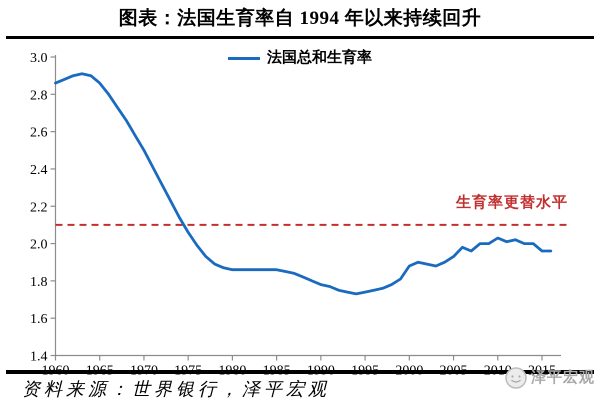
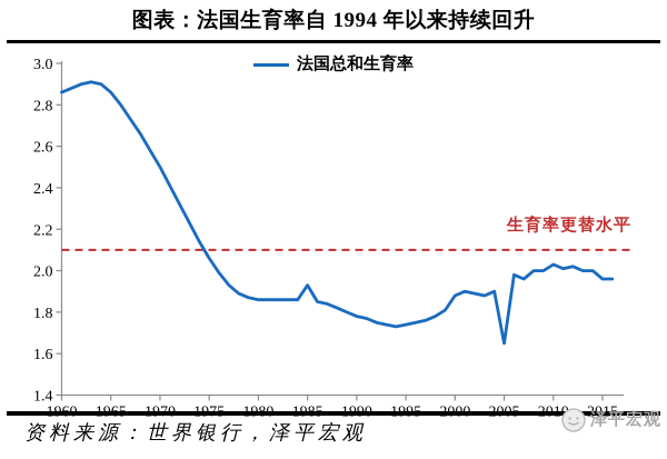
1985: 1.86 -> 1.93
2005: 1.93 -> 1.65
